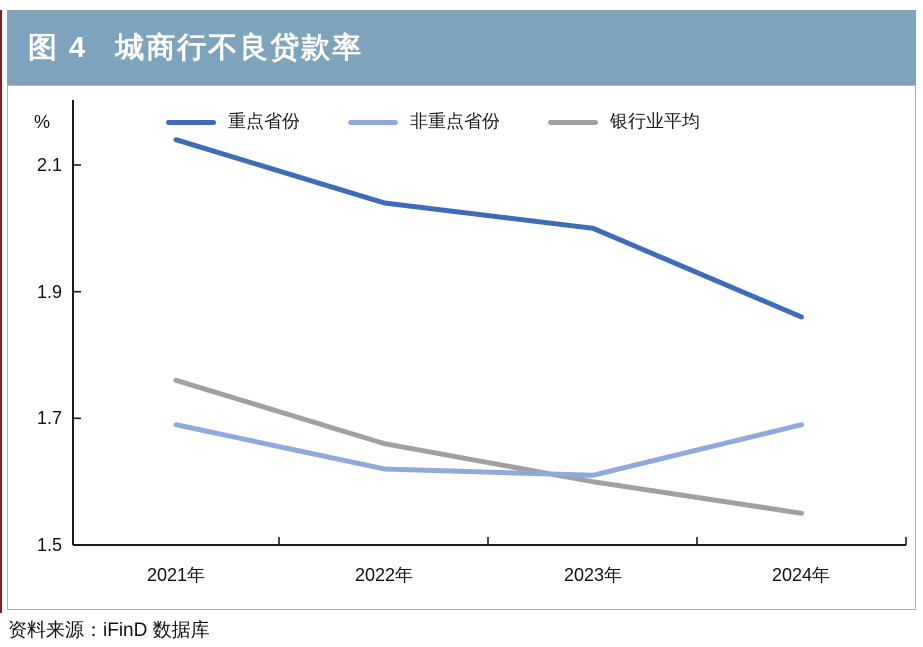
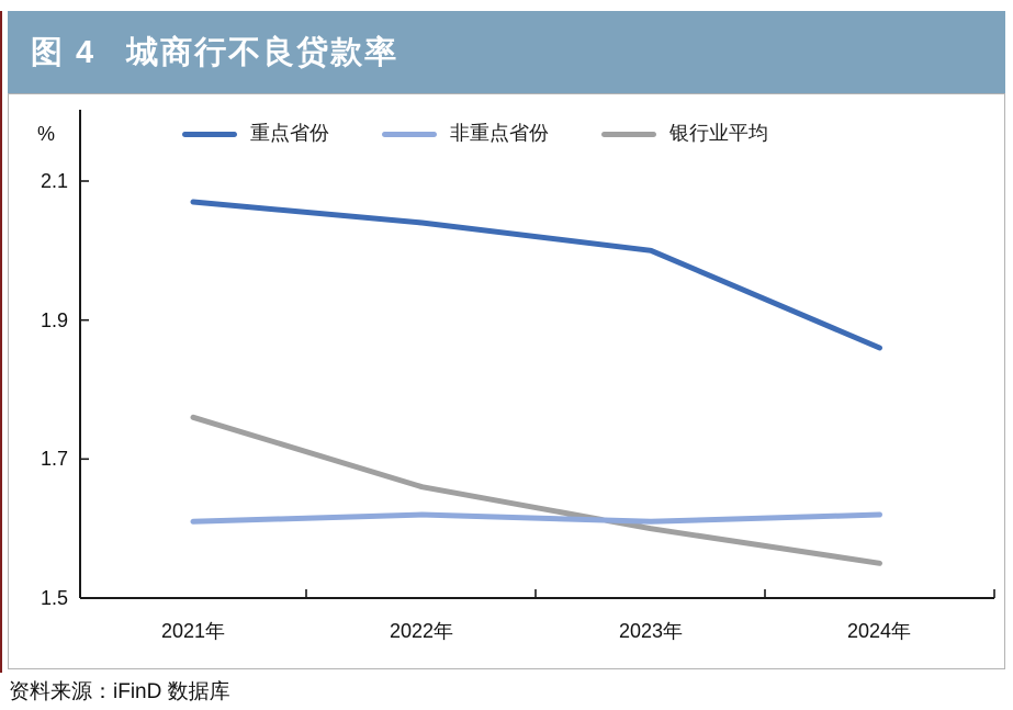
重点省份/2021年: 2.14 -> 2.07
非重点省份/2021年: 1.69 -> 1.61
非重点省份/2024年: 1.69 -> 1.62
